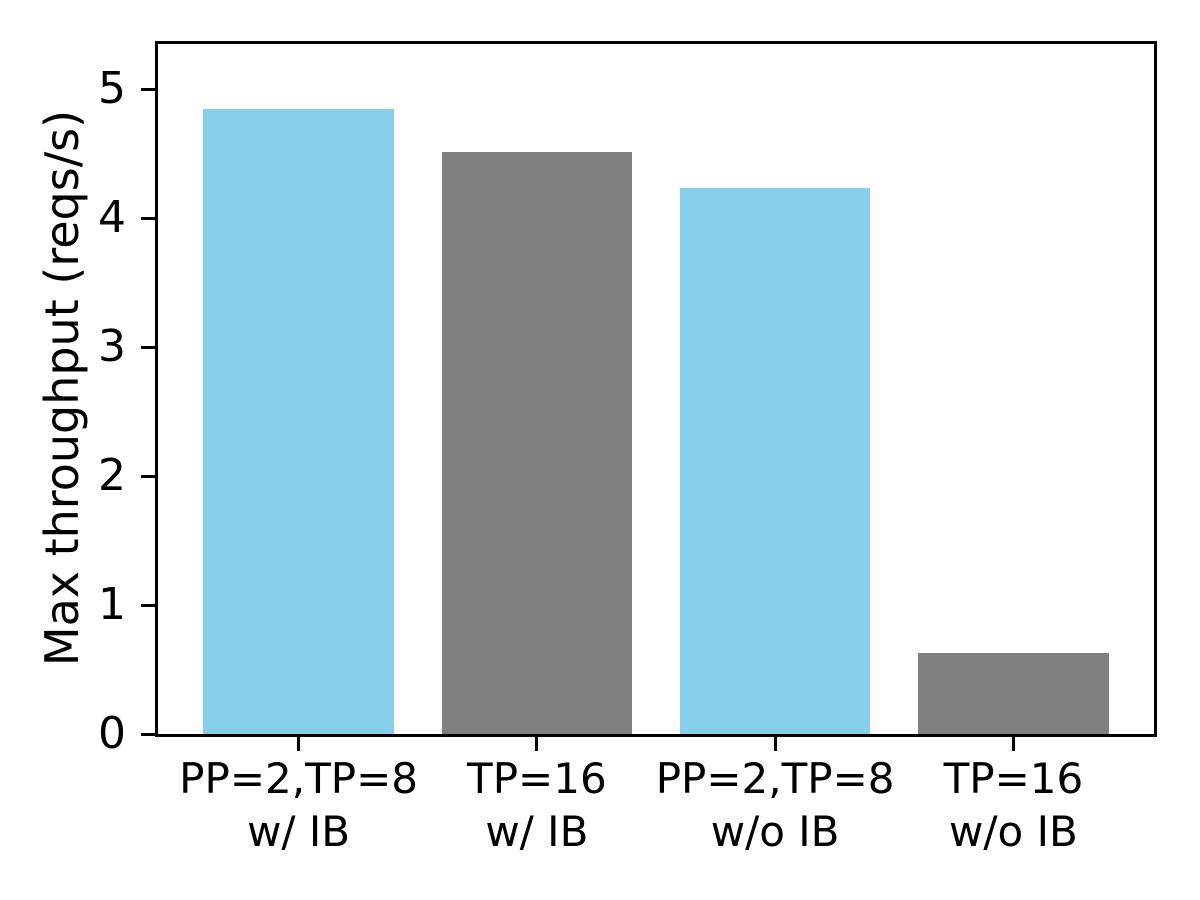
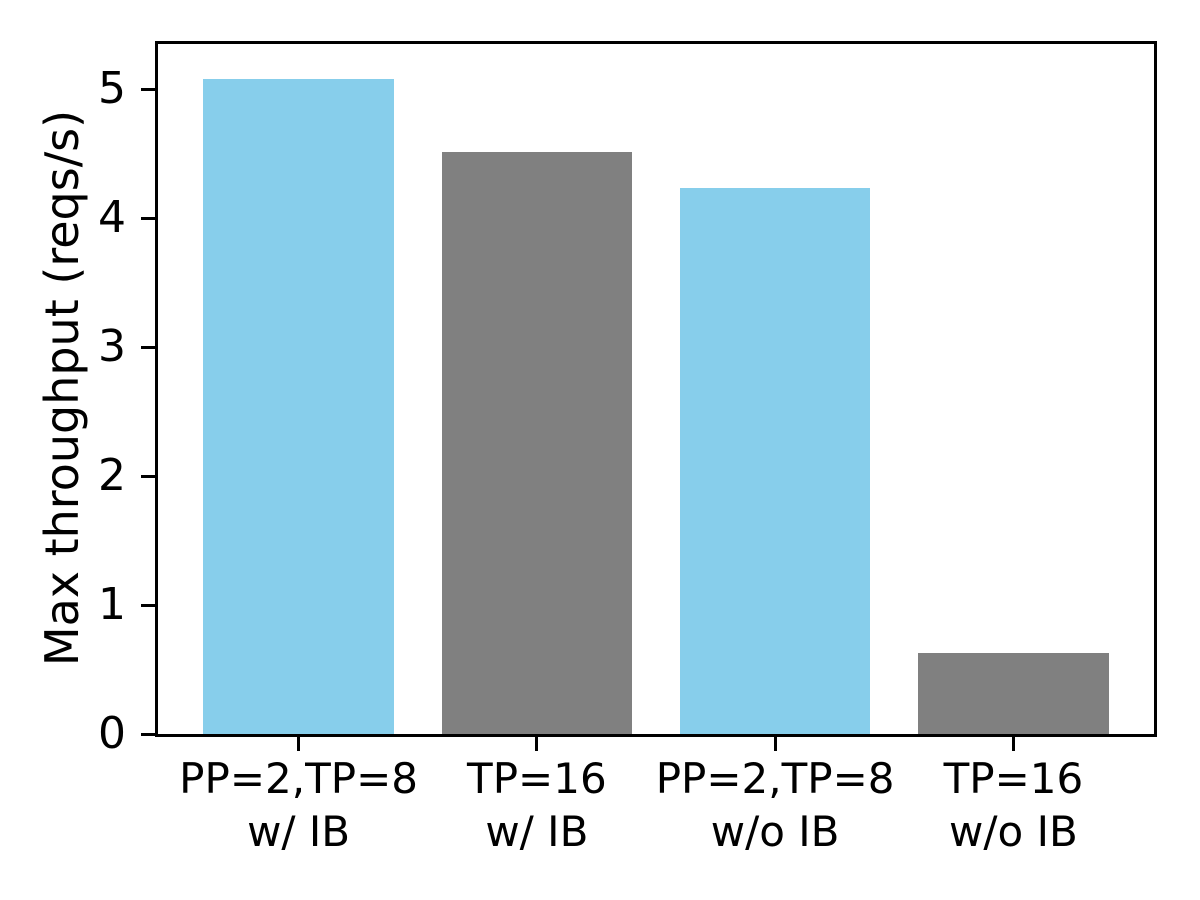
PP=2,TP=8 w/ IB: 4.85 -> 5.08
